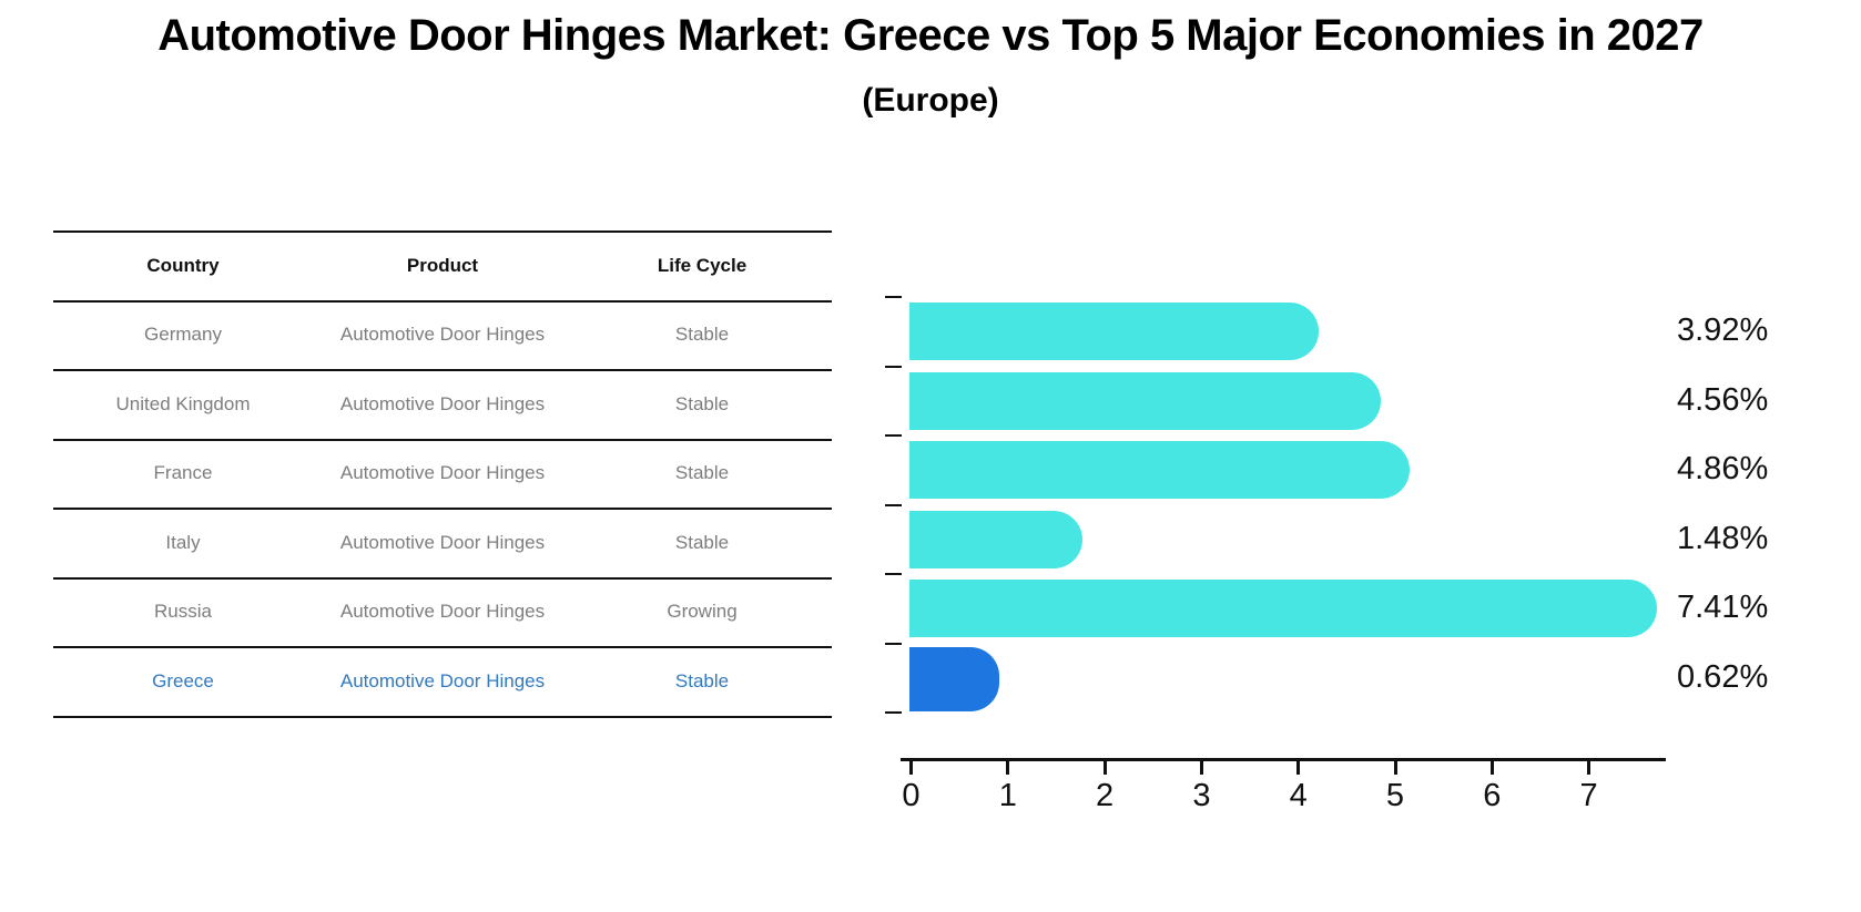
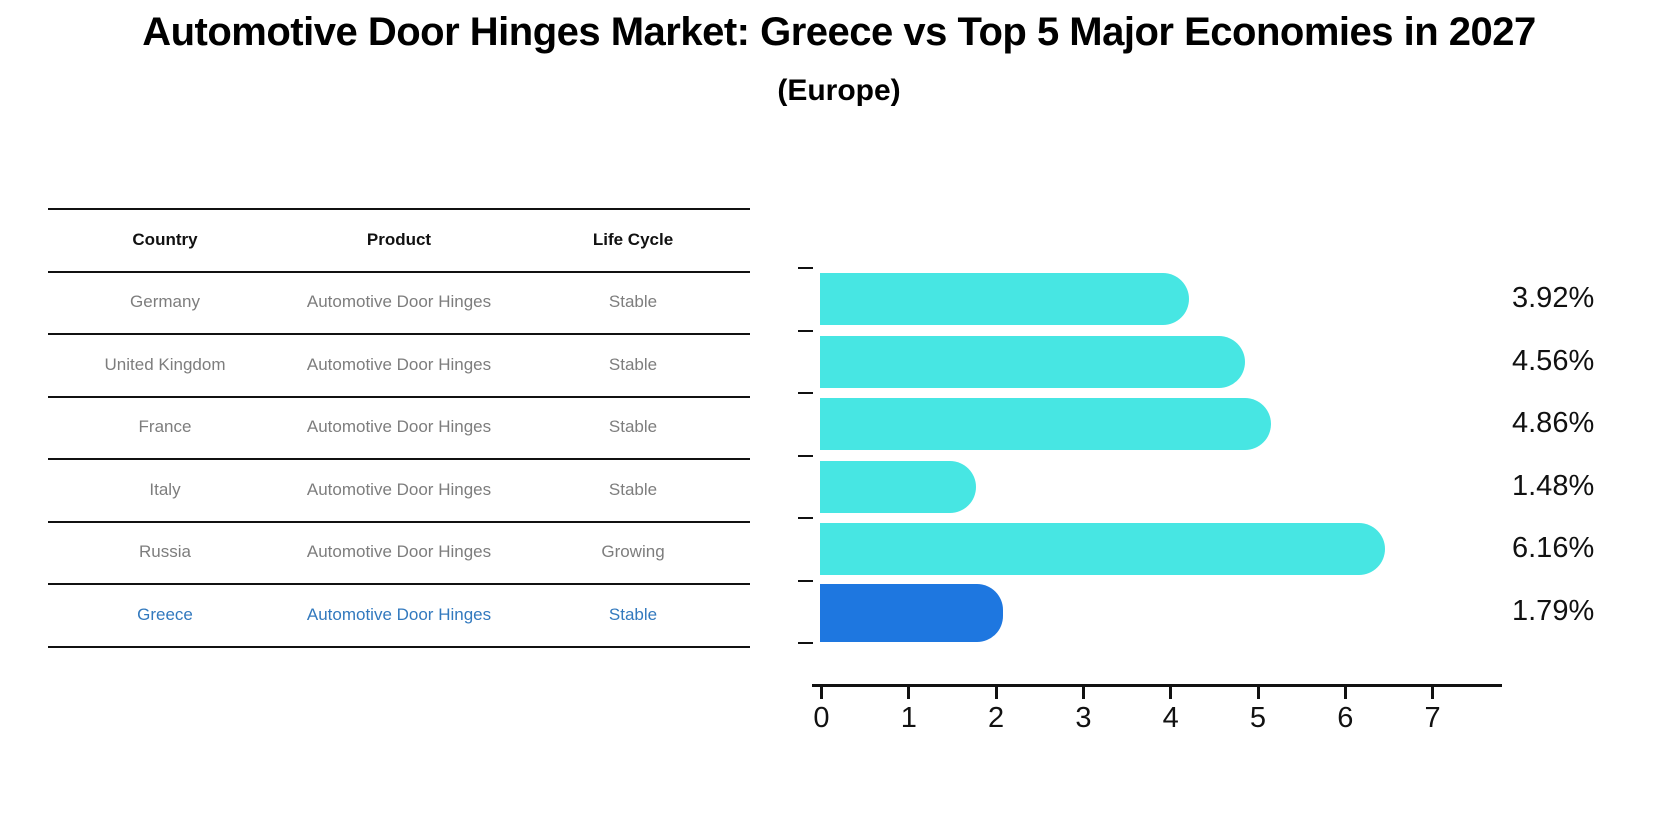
Russia: 7.41% -> 6.16%
Greece: 0.62% -> 1.79%
